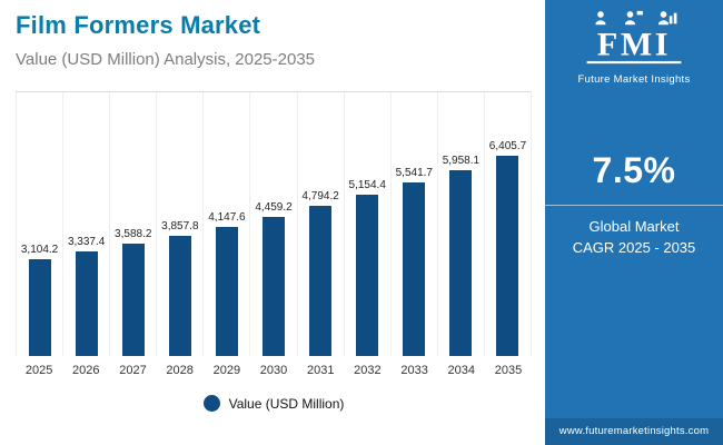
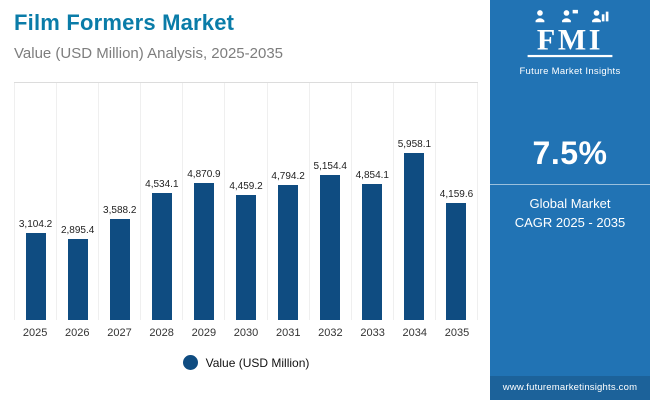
2026: 3,337.4 -> 2,895.4
2028: 3,857.8 -> 4,534.1
2029: 4,147.6 -> 4,870.9
2033: 5,541.7 -> 4,854.1
2035: 6,405.7 -> 4,159.6
